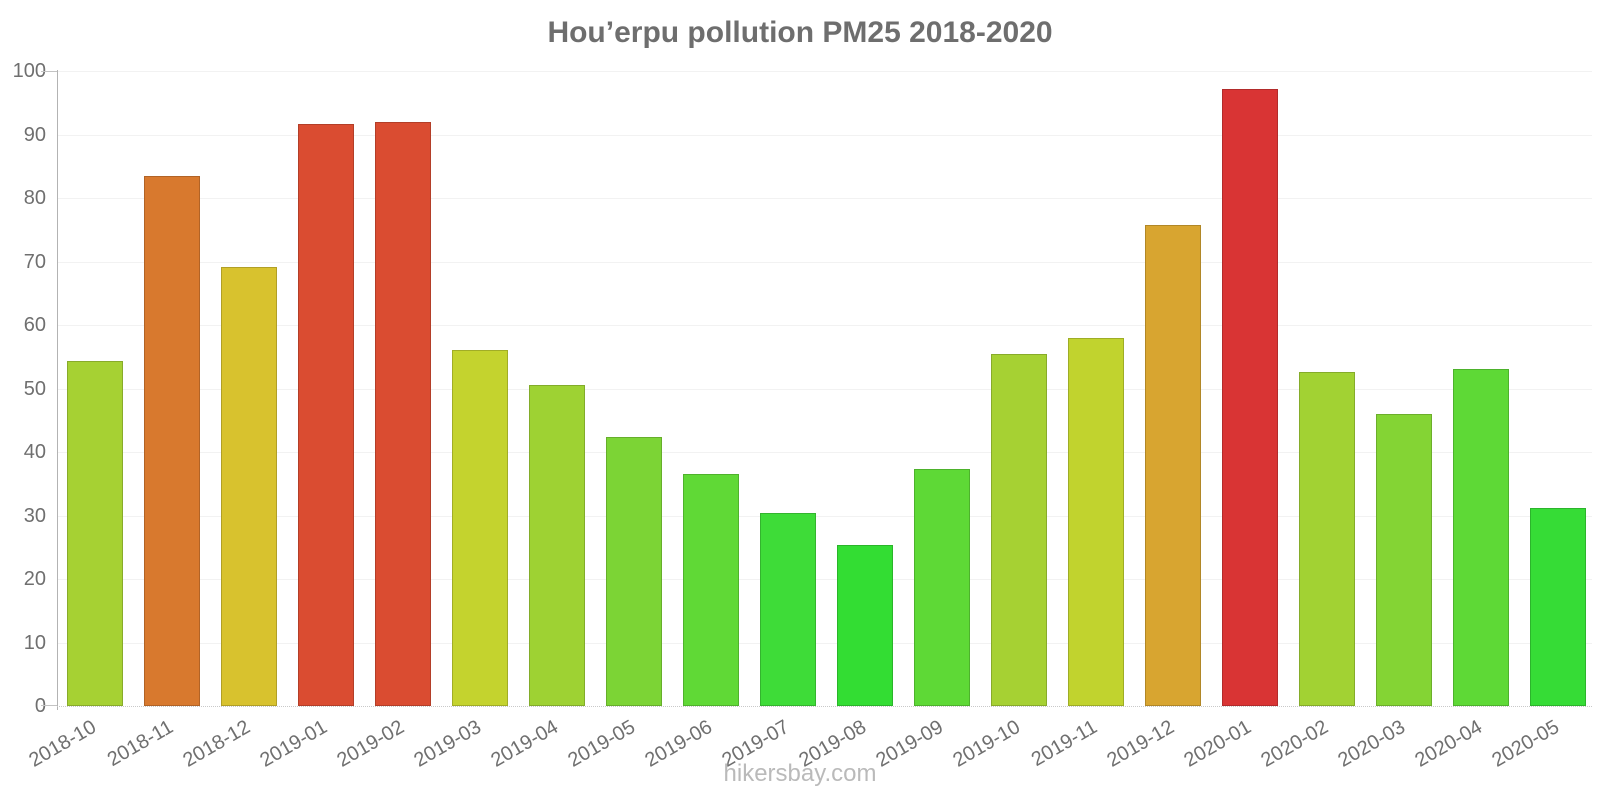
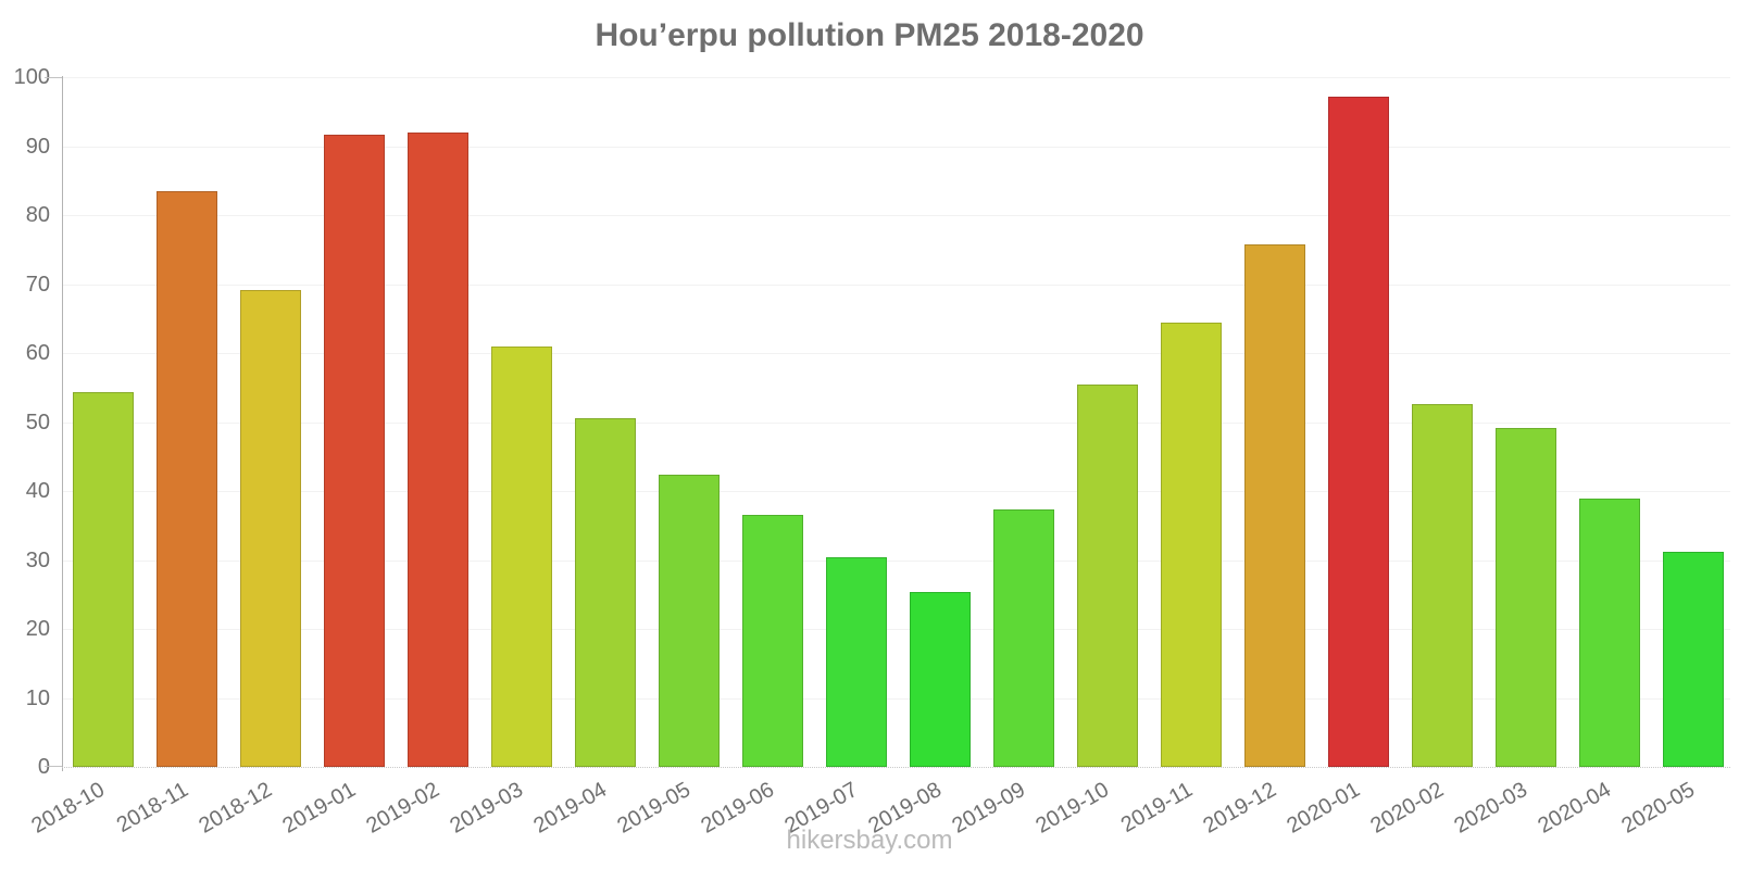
2019-03: 56 -> 61
2019-11: 58 -> 64
2020-03: 46 -> 49
2020-04: 53 -> 39
